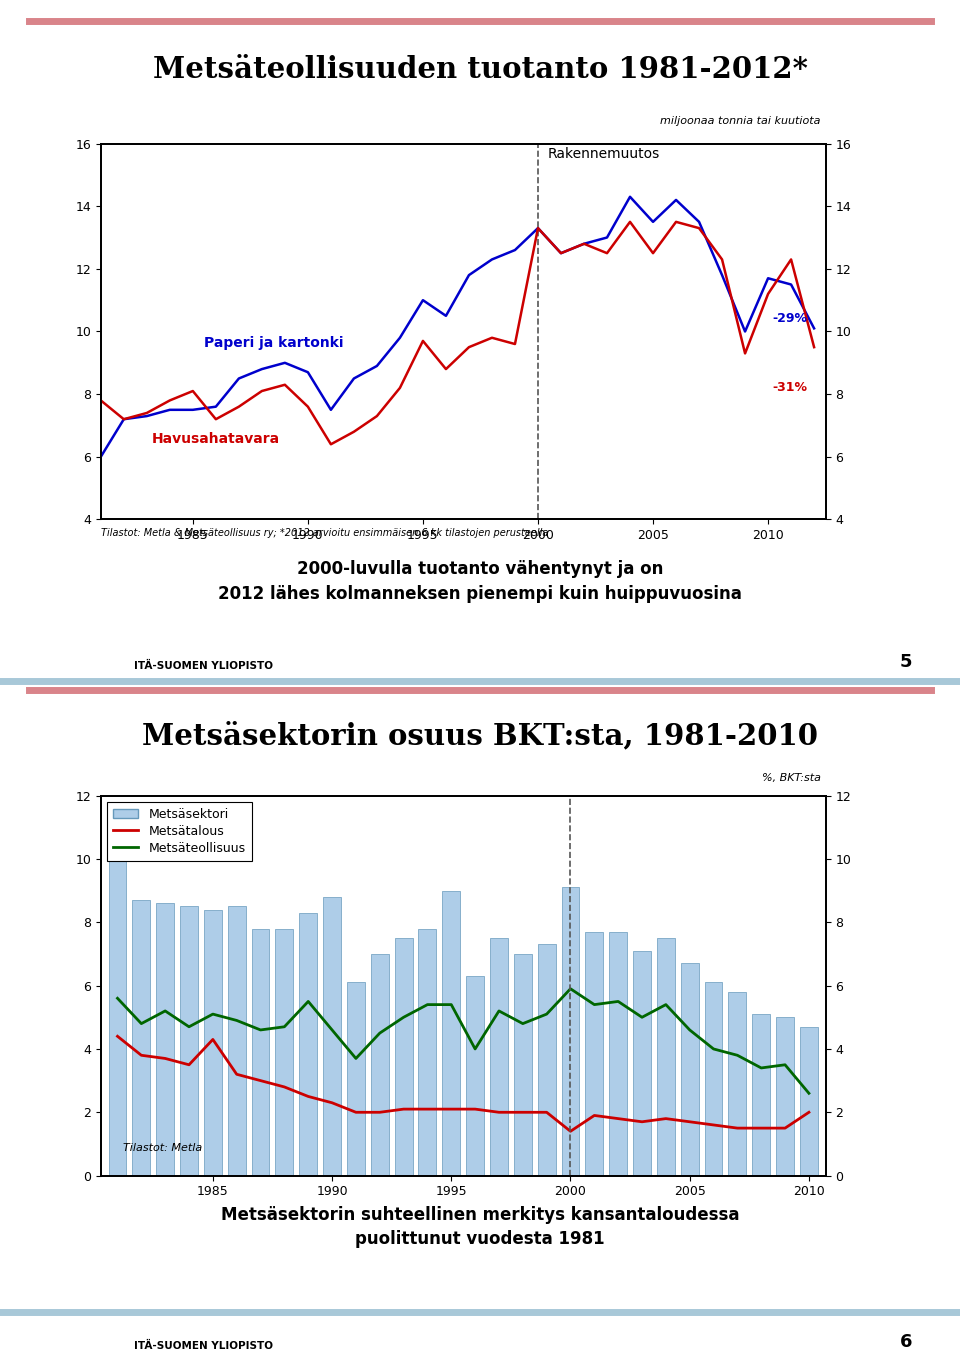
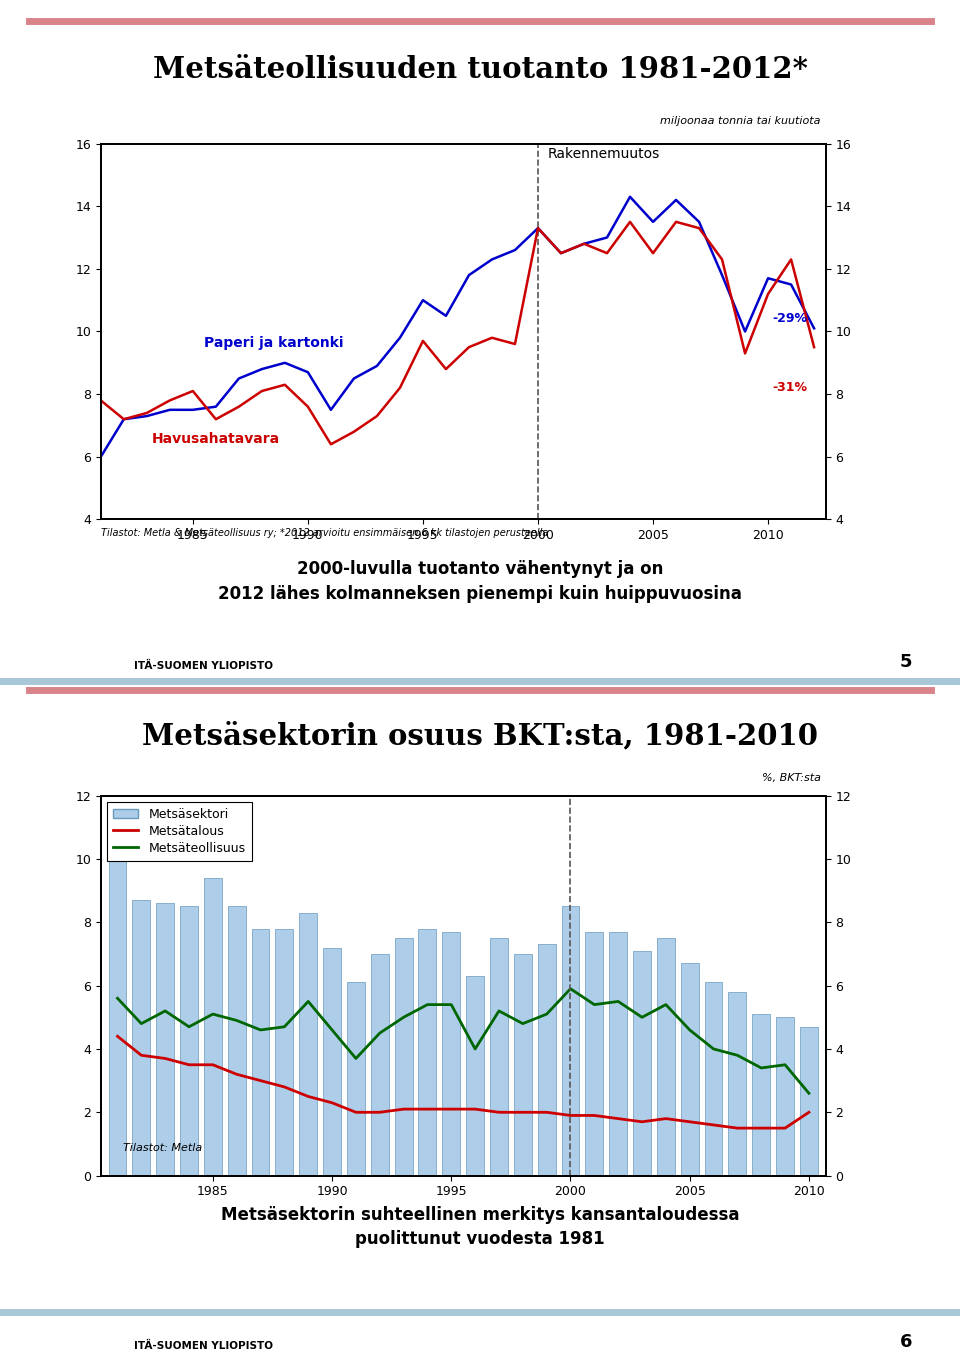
Metsäsektori/1985: 8.4 -> 9.4
Metsätalous/1985: 4.3 -> 3.5
Metsäsektori/1990: 8.8 -> 7.2
Metsäsektori/1995: 9.0 -> 7.7
Metsäsektori/2000: 9.1 -> 8.5
Metsätalous/2000: 1.4 -> 1.9
